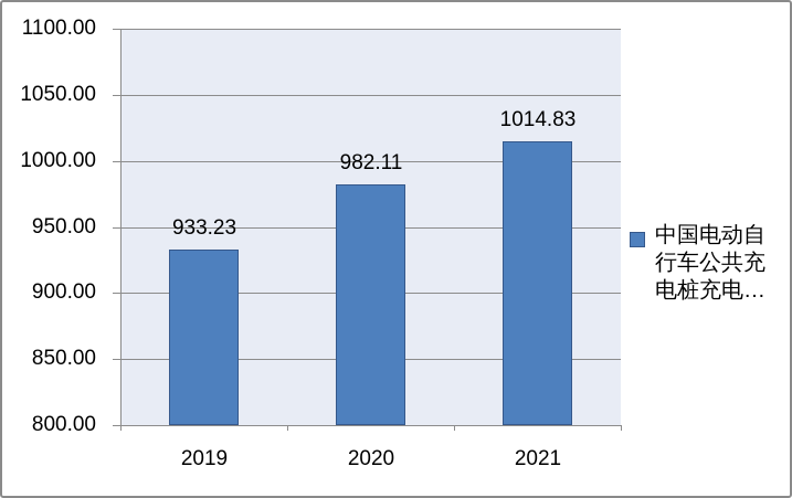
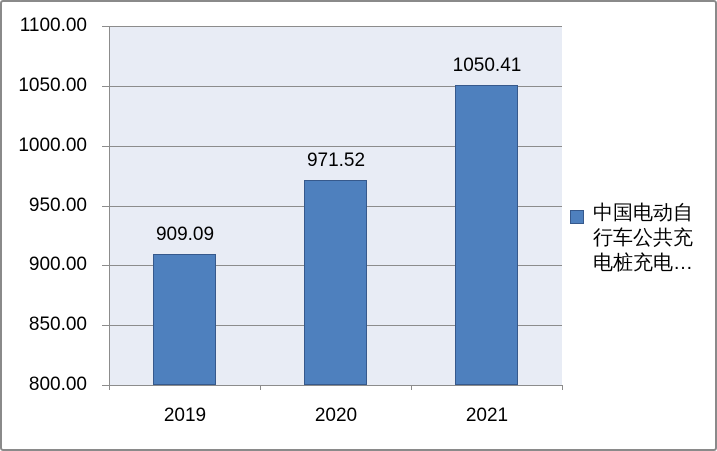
2019: 933.23 -> 909.09
2020: 982.11 -> 971.52
2021: 1014.83 -> 1050.41
